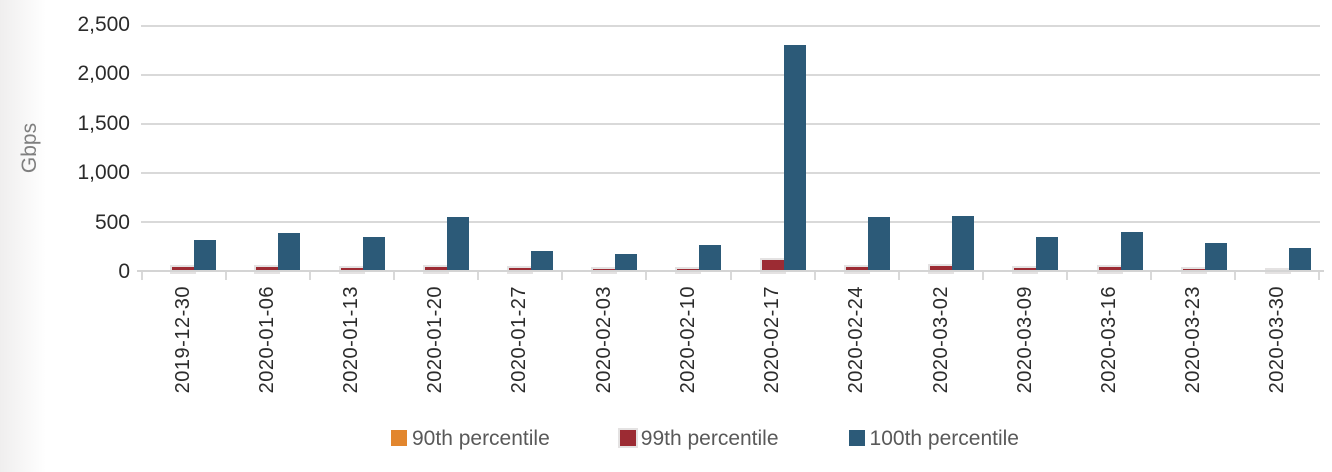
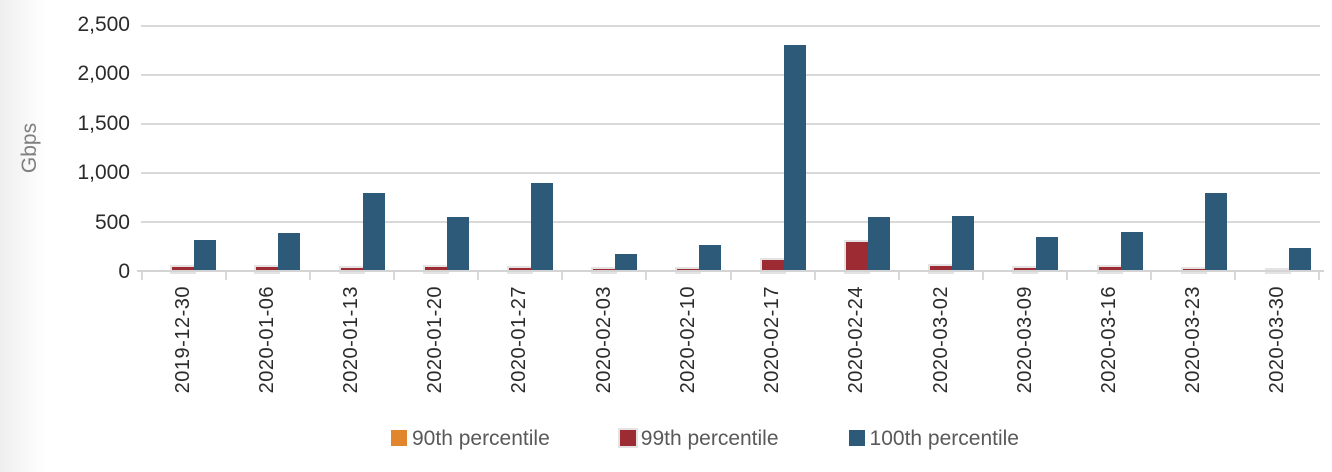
100th percentile/2020-01-13: 400 -> 800
100th percentile/2020-01-27: 200 -> 900
99th percentile/2020-02-24: 100 -> 300
100th percentile/2020-03-23: 300 -> 800
